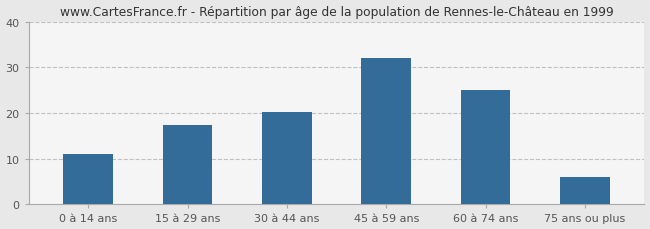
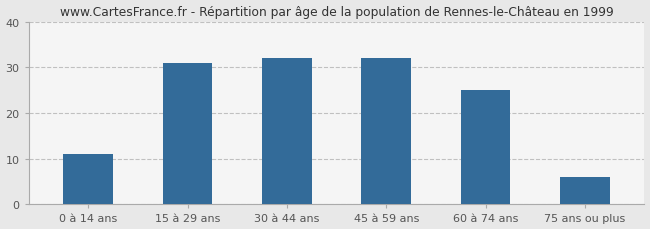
15 à 29 ans: 17.3 -> 31.0
30 à 44 ans: 20.2 -> 32.0
